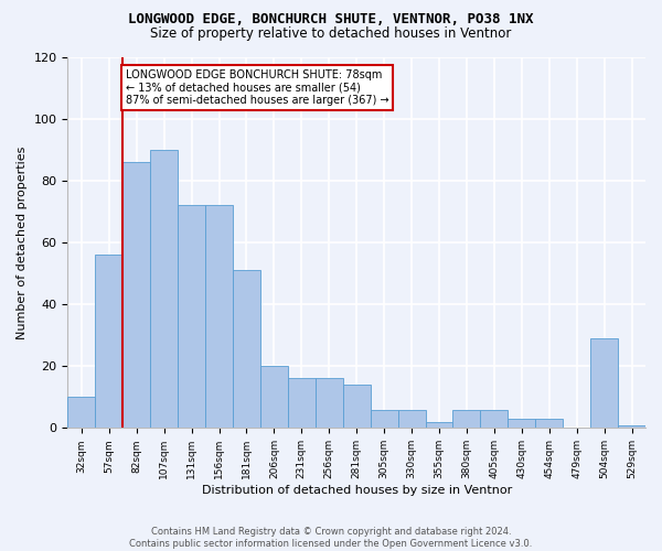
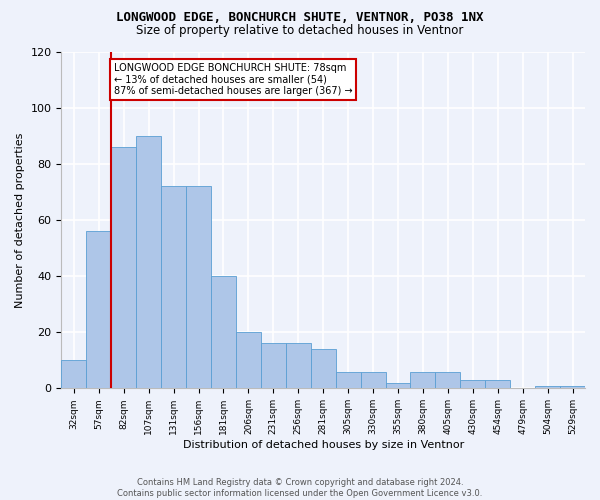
181sqm: 51 -> 40
504sqm: 29 -> 1
